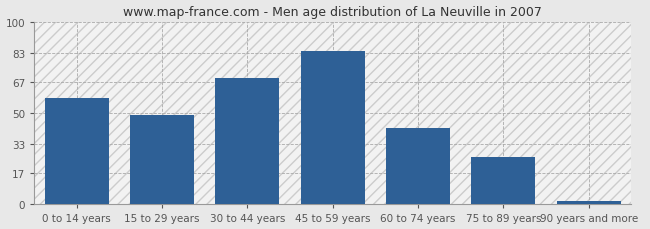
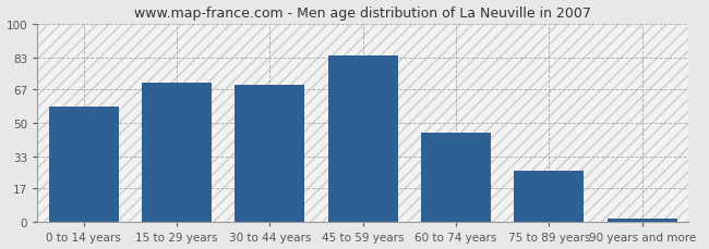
15 to 29 years: 49 -> 70
60 to 74 years: 42 -> 45
